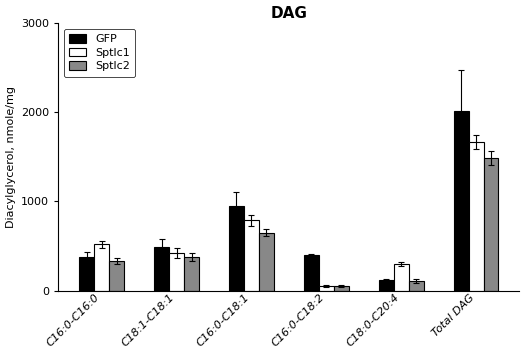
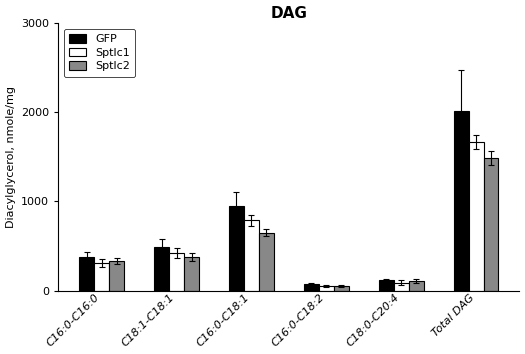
Sptlc1/C16:0-C16:0: 520 -> 310
GFP/C16:0-C18:2: 400 -> 70
Sptlc1/C18:0-C20:4: 300 -> 90
